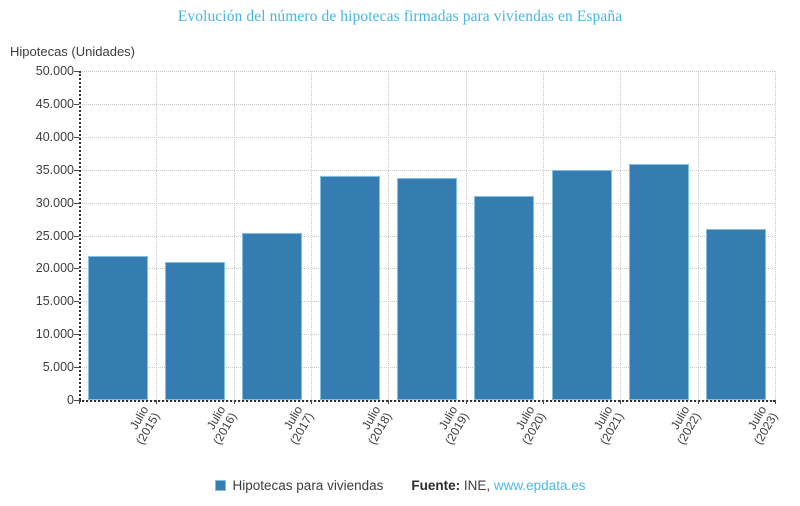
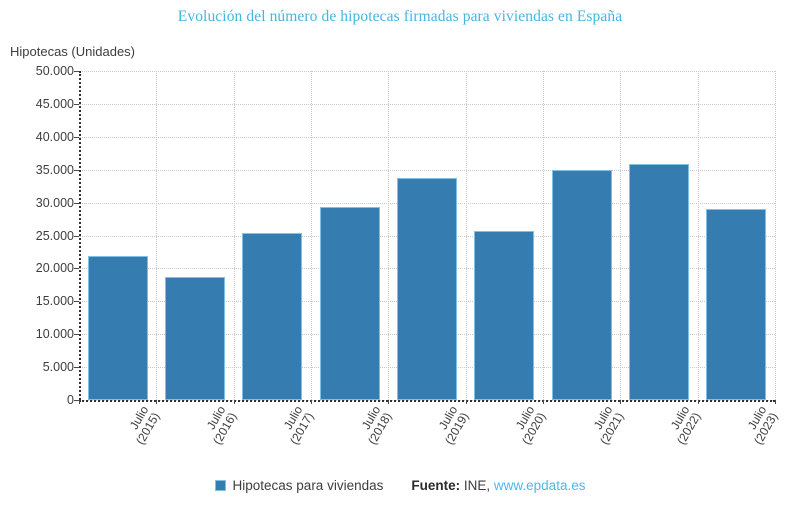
Julio (2016): 21000 -> 19000
Julio (2018): 34000 -> 29000
Julio (2020): 31000 -> 26000
Julio (2023): 26000 -> 29000
